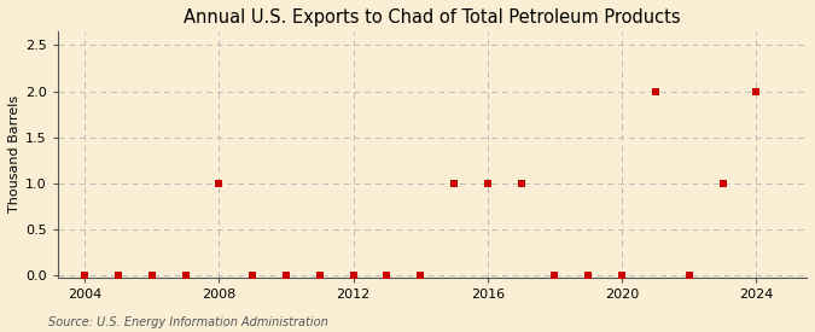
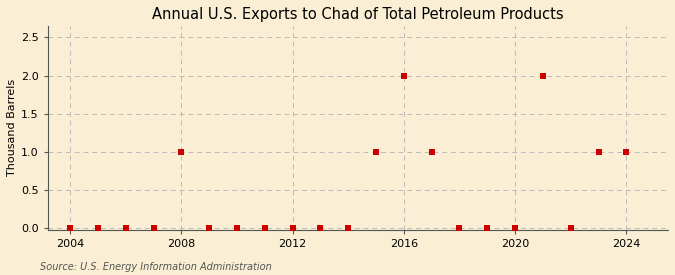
2016: 1 -> 2
2024: 2 -> 1
